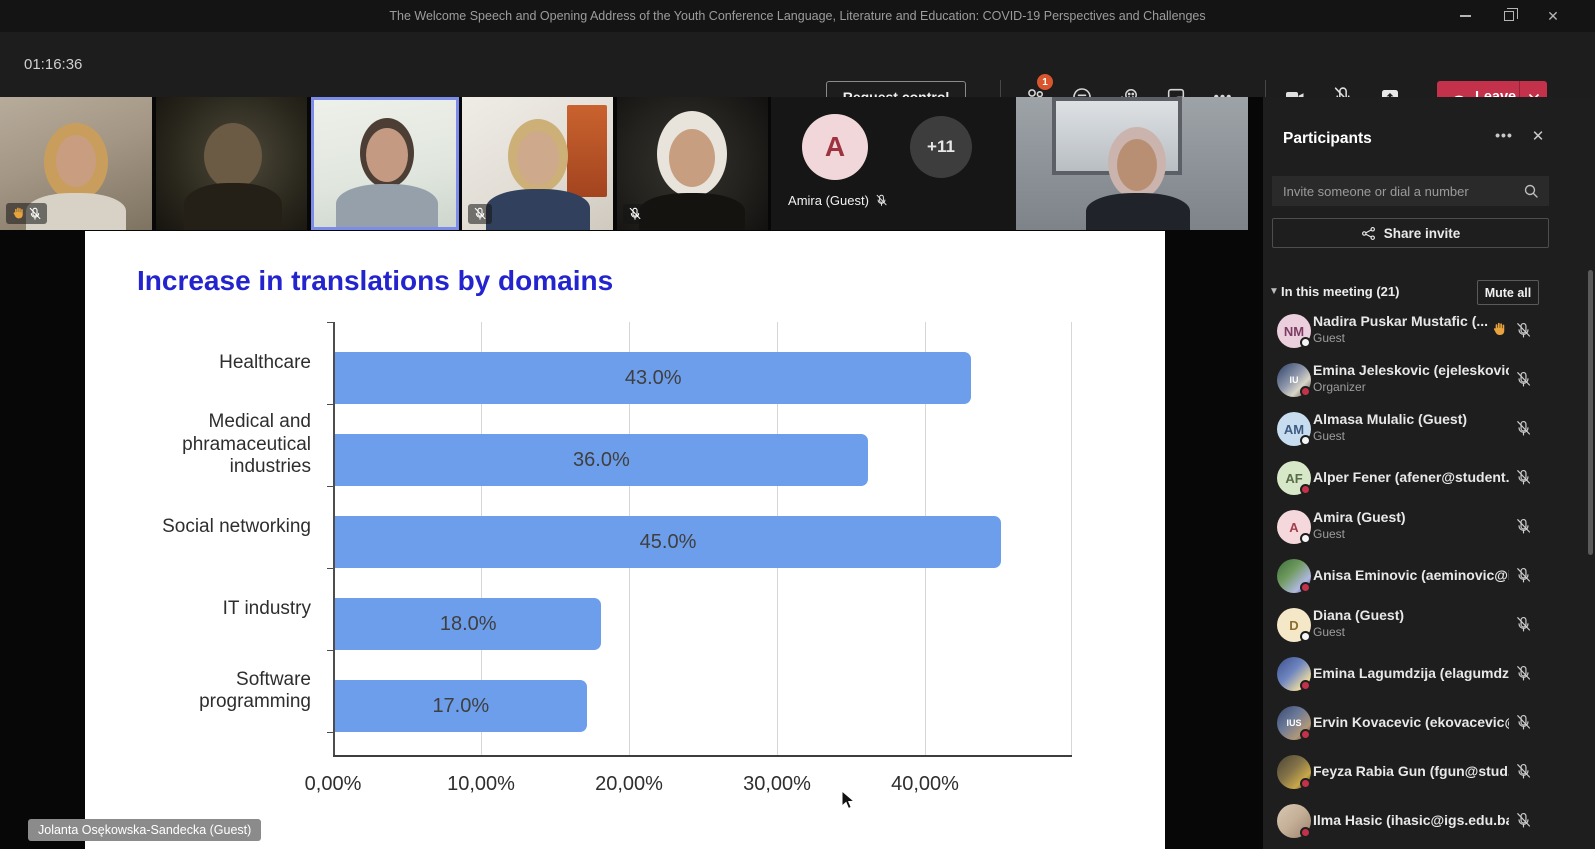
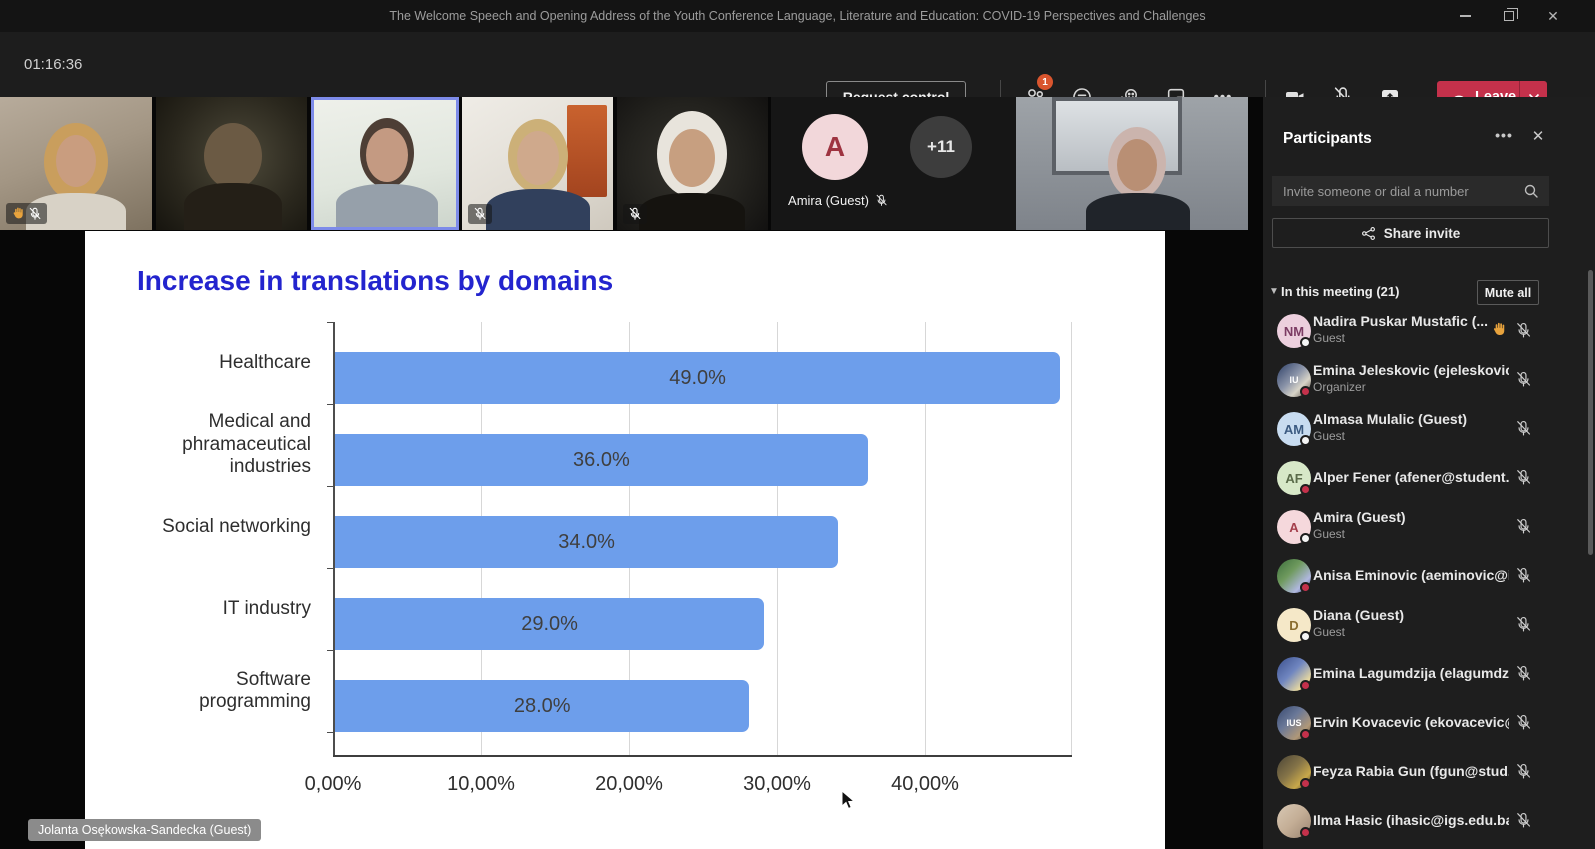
Healthcare: 43.0% -> 49.0%
Social networking: 45.0% -> 34.0%
IT industry: 18.0% -> 29.0%
Software programming: 17.0% -> 28.0%
